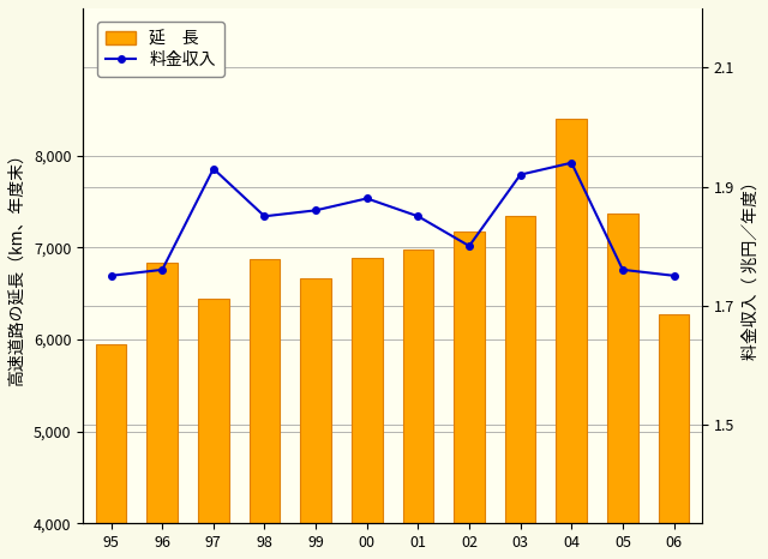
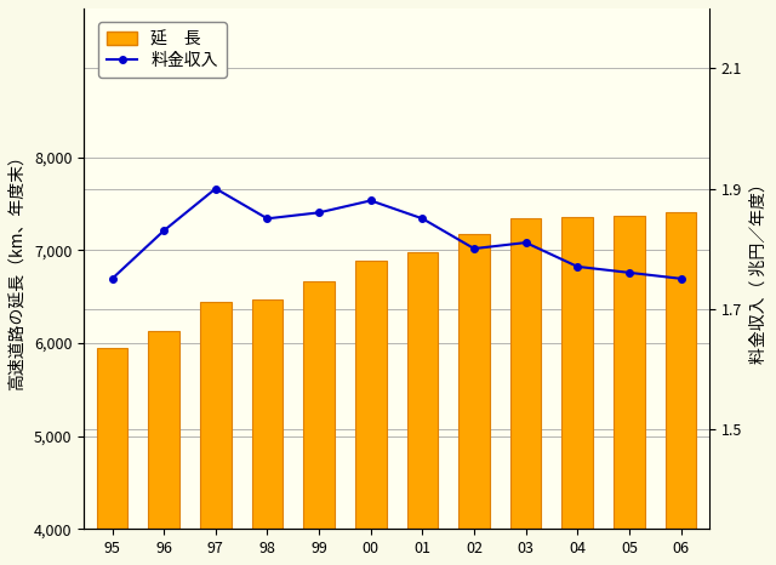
延 長/96: 6,840 -> 6,130
料金収入/96: 1.76 -> 1.83
料金収入/97: 1.93 -> 1.90
延 長/98: 6,880 -> 6,470
料金収入/03: 1.92 -> 1.81
延 長/04: 8,400 -> 7,360
料金収入/04: 1.94 -> 1.77
延 長/06: 6,280 -> 7,410
